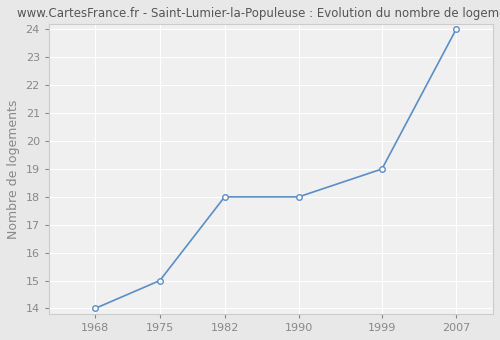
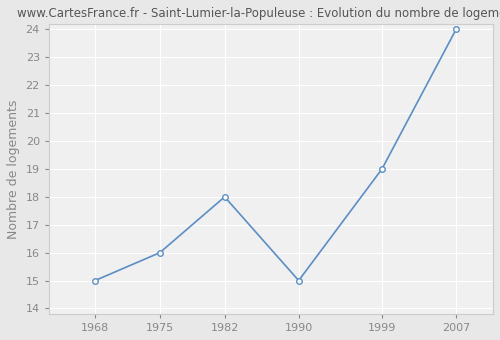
1968: 14 -> 15
1975: 15 -> 16
1990: 18 -> 15
